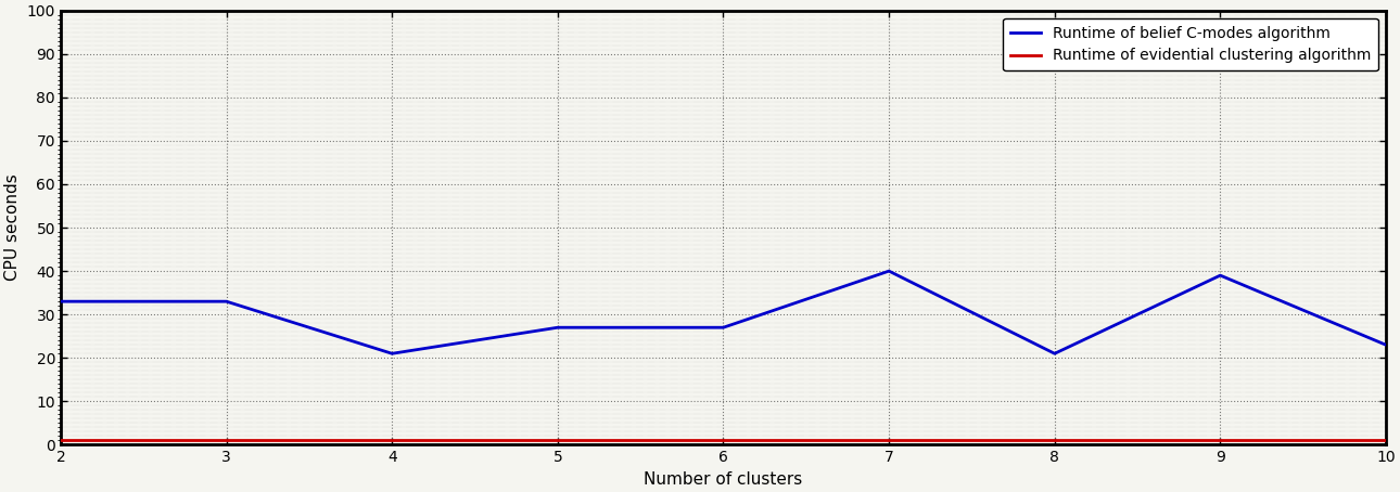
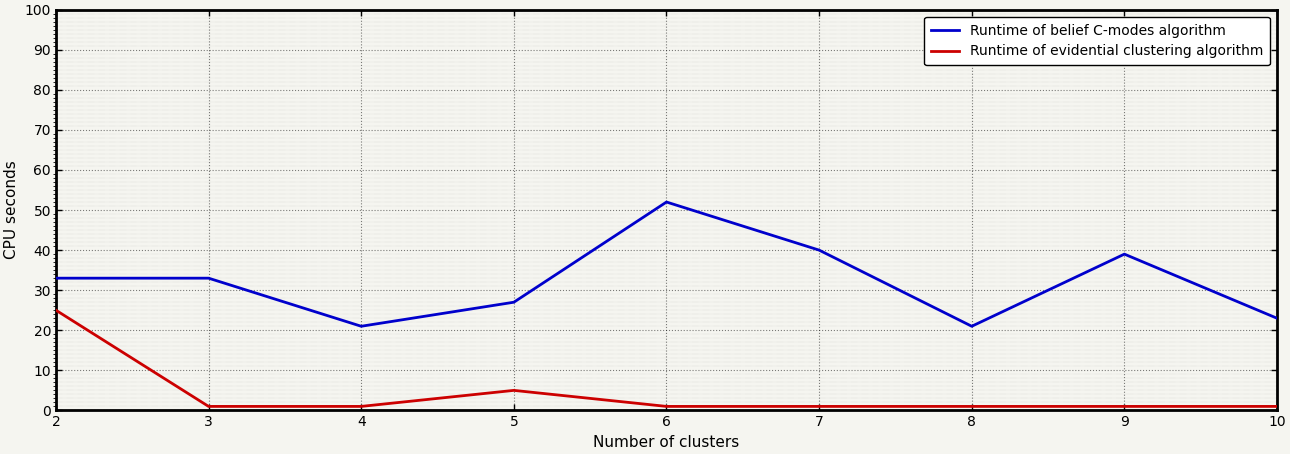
Runtime of evidential clustering algorithm/2: 1 -> 25
Runtime of evidential clustering algorithm/5: 1 -> 5
Runtime of belief C-modes algorithm/6: 27 -> 52
